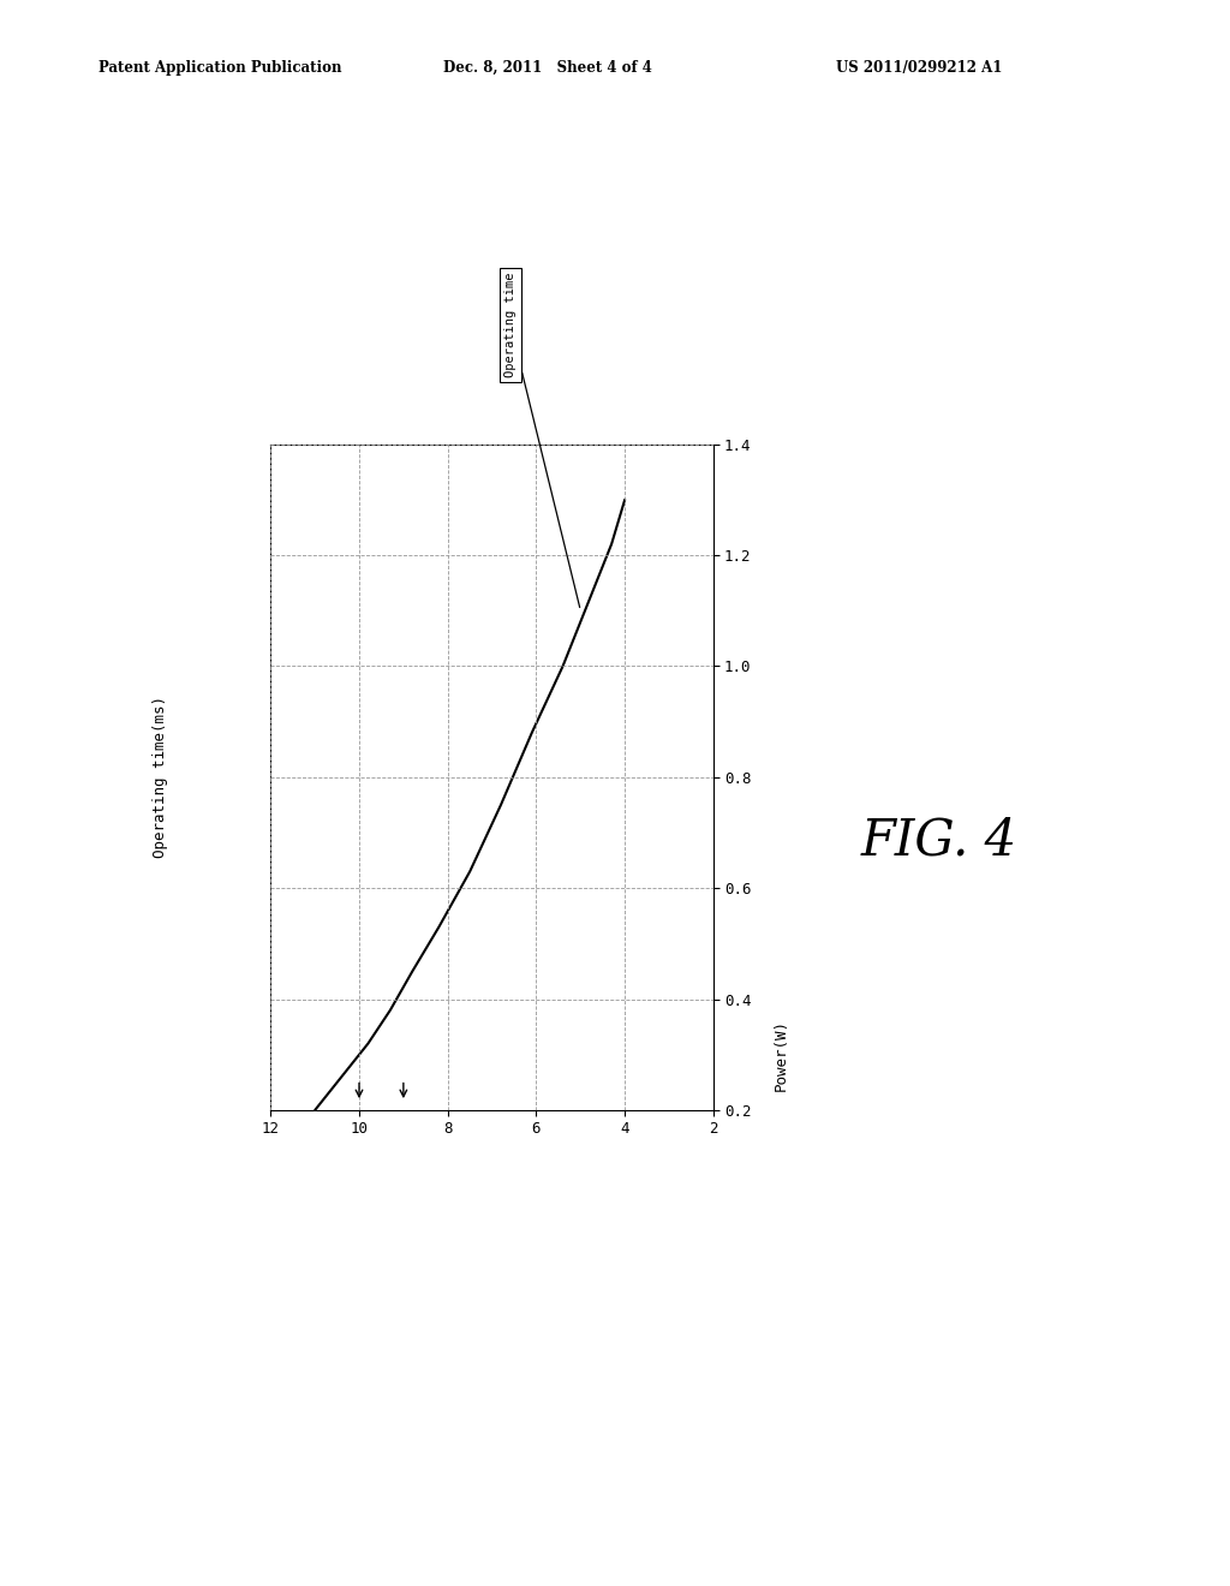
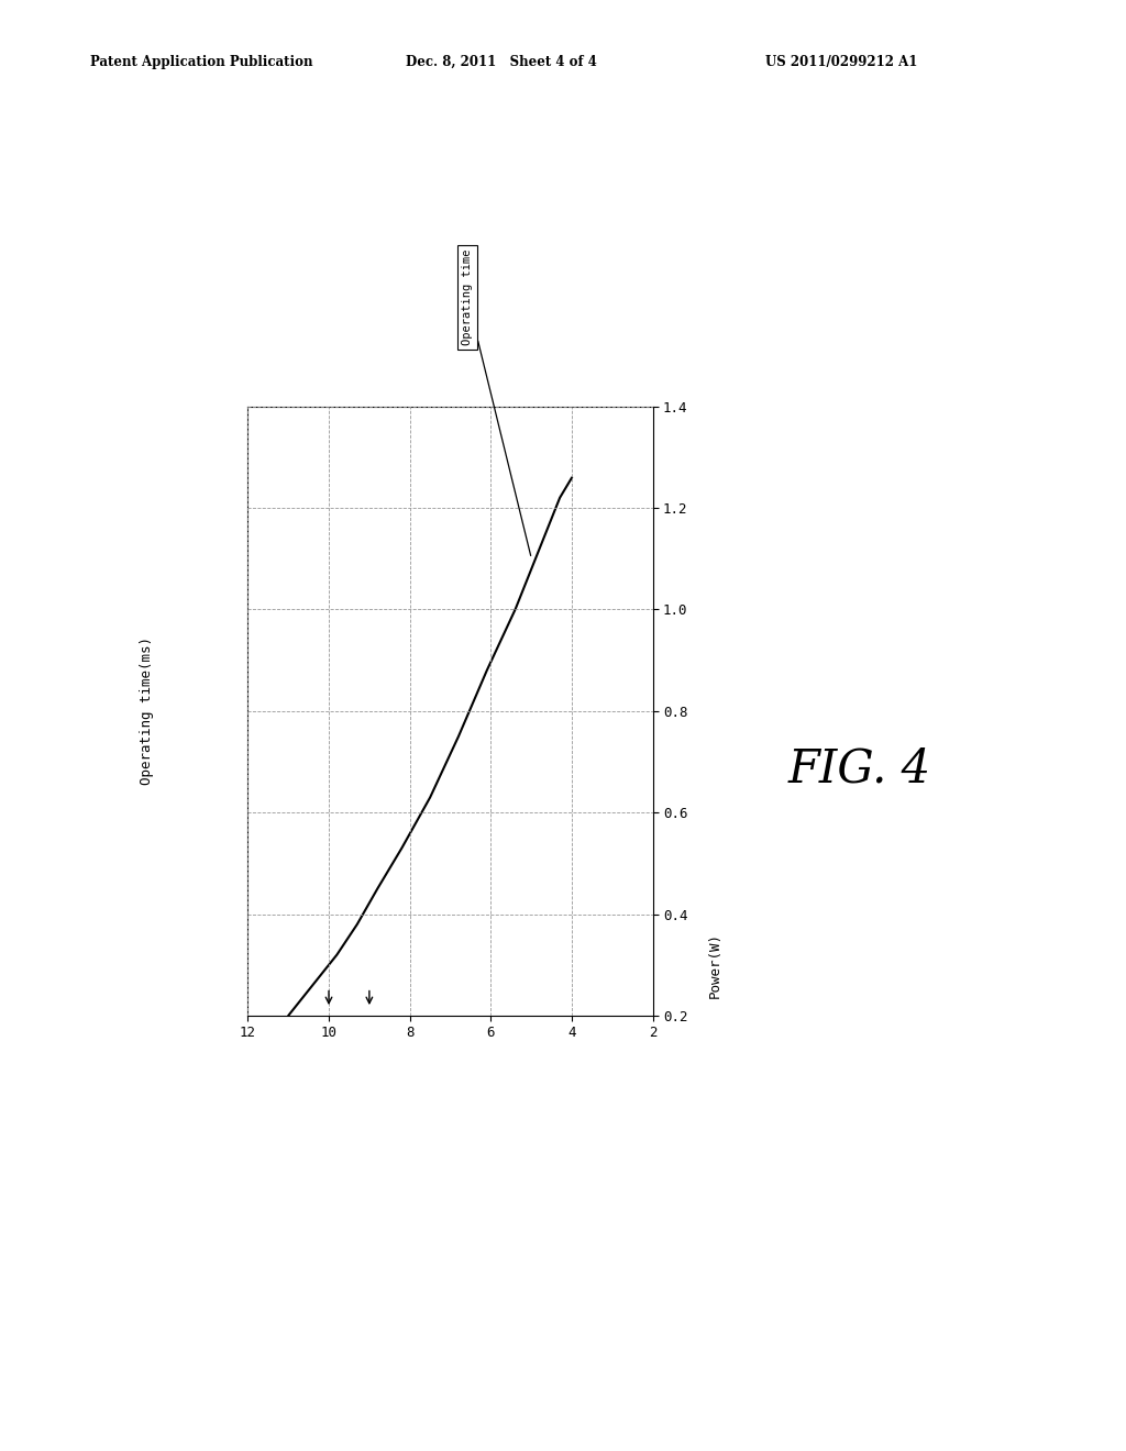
4: 1.30 -> 1.26
